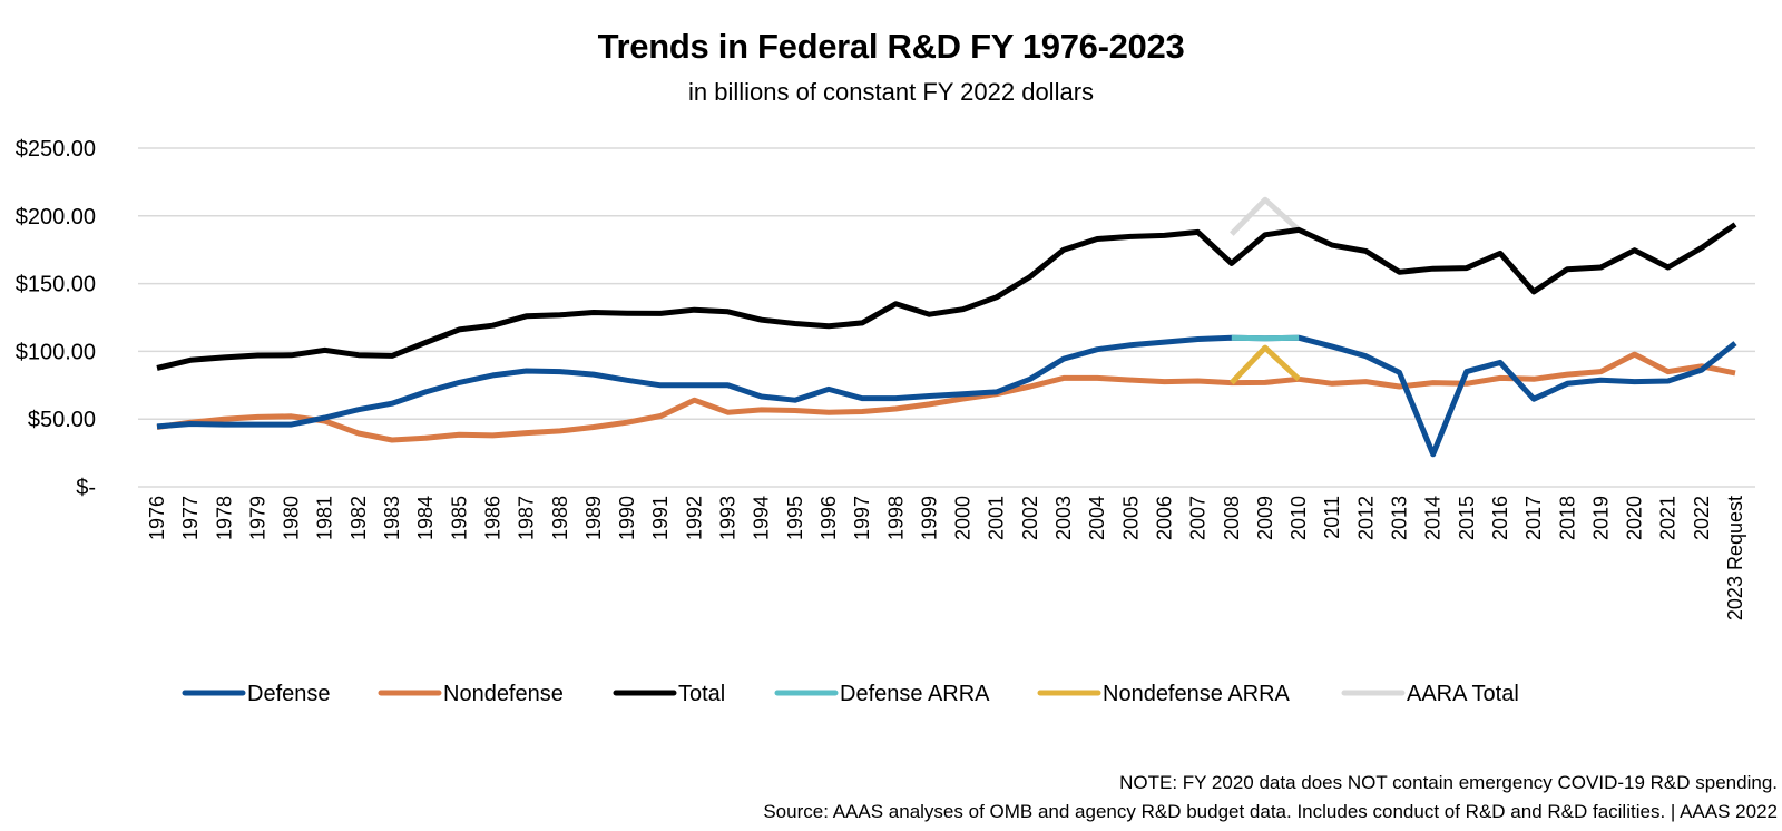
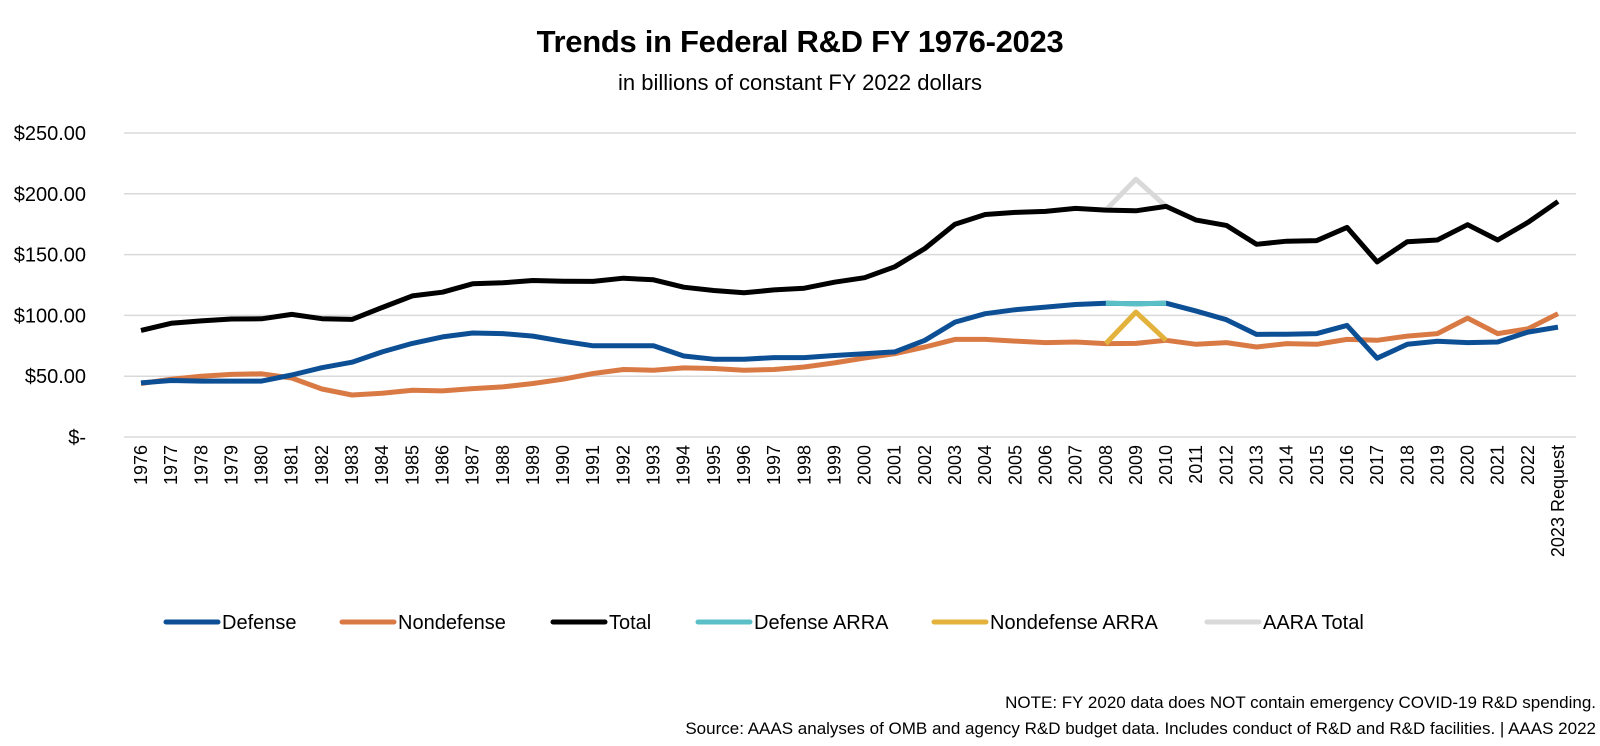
Nondefense/1992: $64 -> $56
Defense/1996: $72 -> $64
Total/1998: $135 -> $122
Total/2008: $165 -> $187
Defense/2014: $24 -> $84
Defense/2023 Request: $106 -> $90
Nondefense/2023 Request: $84 -> $101
